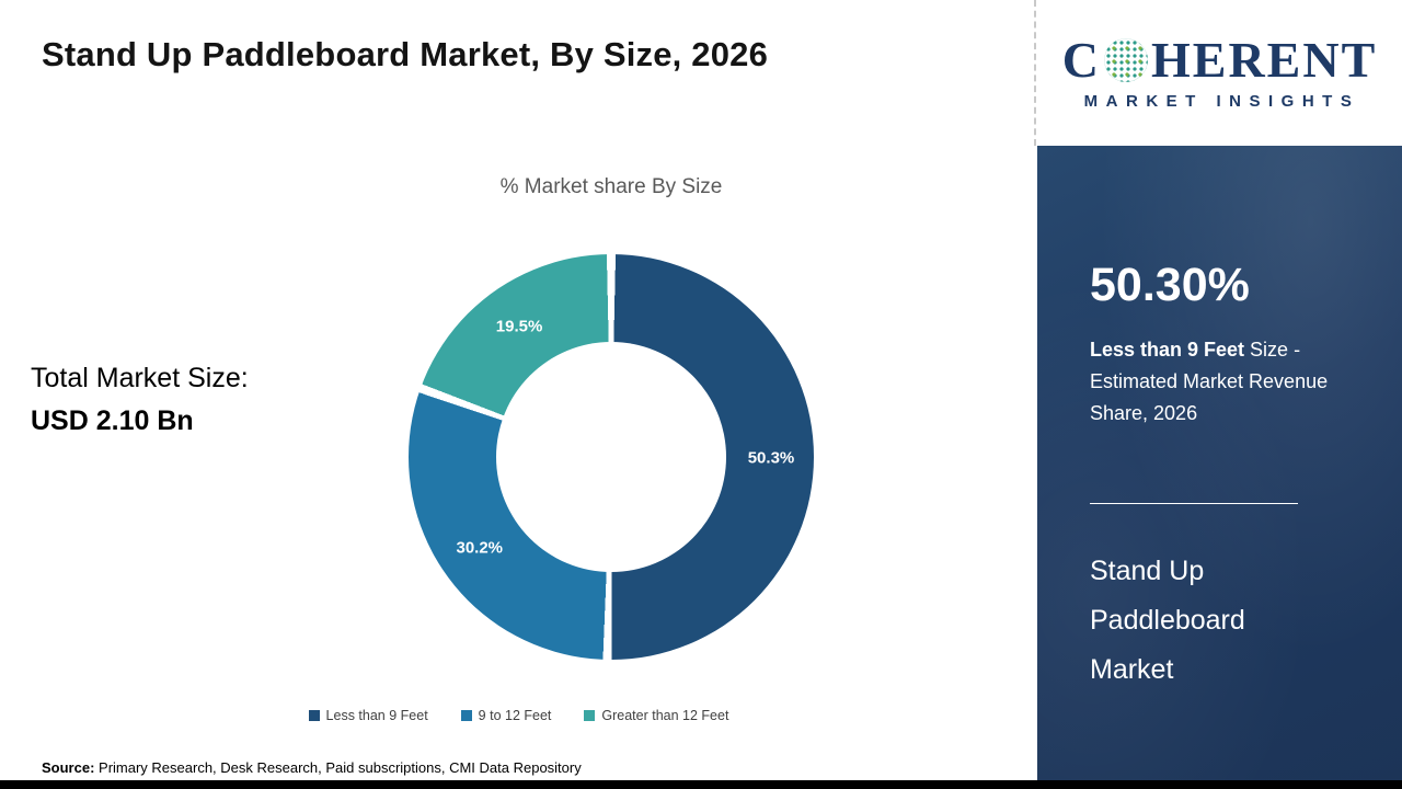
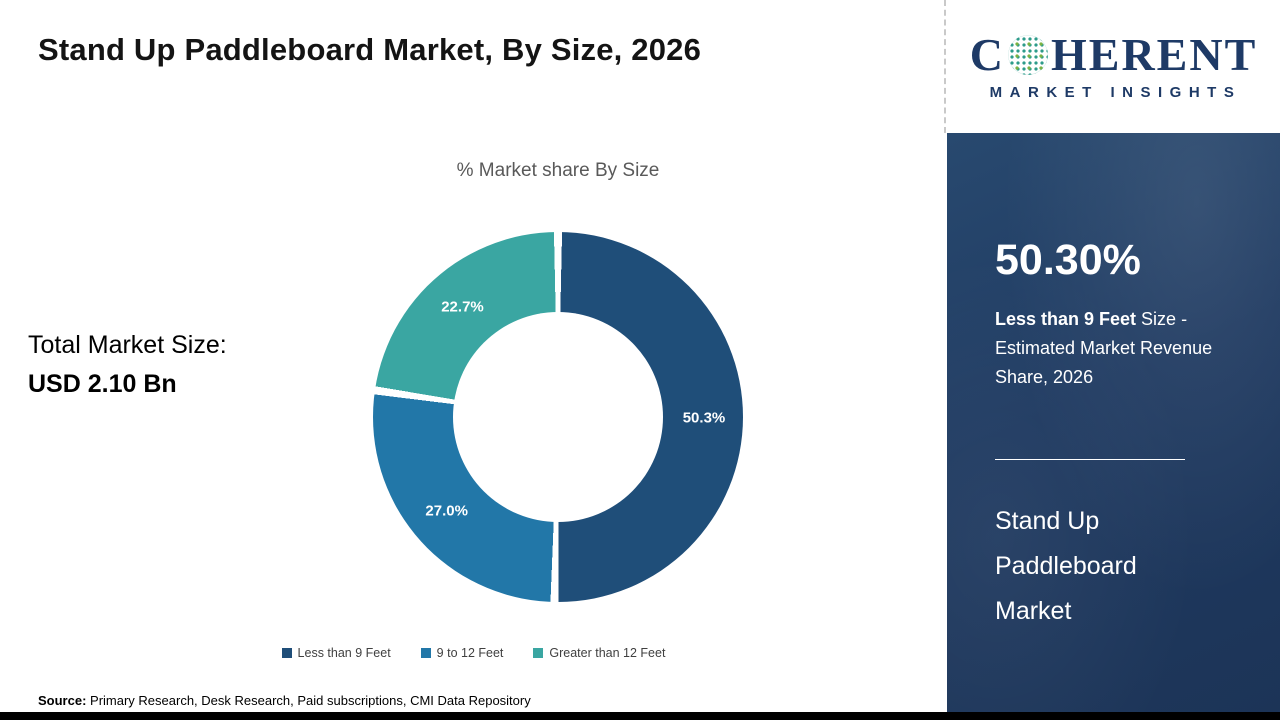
9 to 12 Feet: 30.2% -> 27.0%
Greater than 12 Feet: 19.5% -> 22.7%
